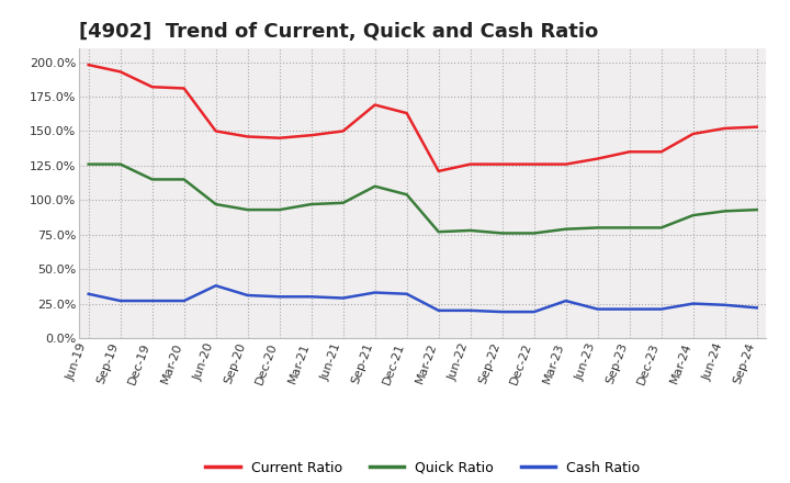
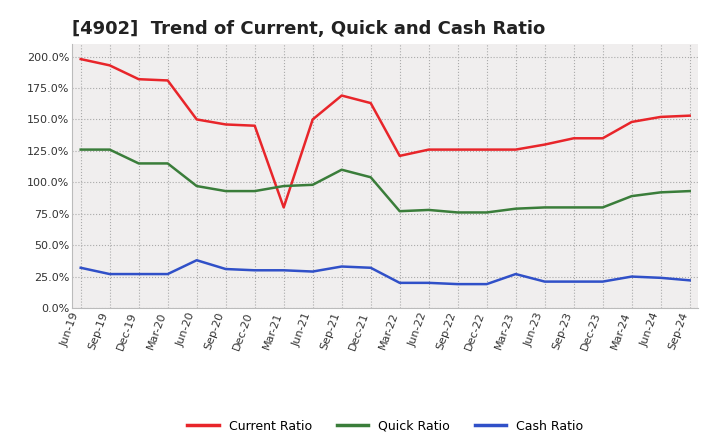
Current Ratio/Mar-21: 147% -> 80%
